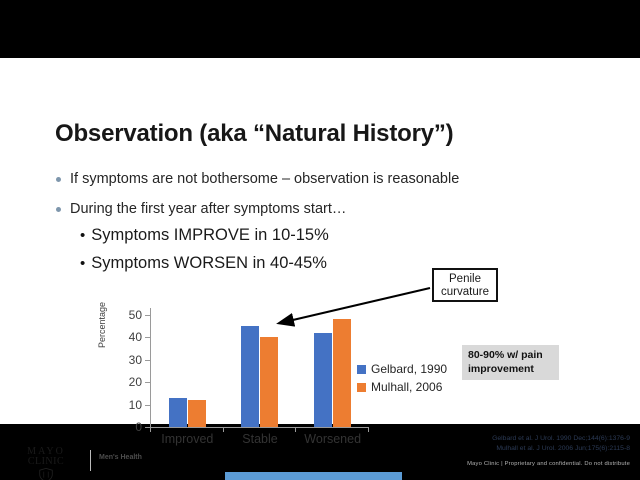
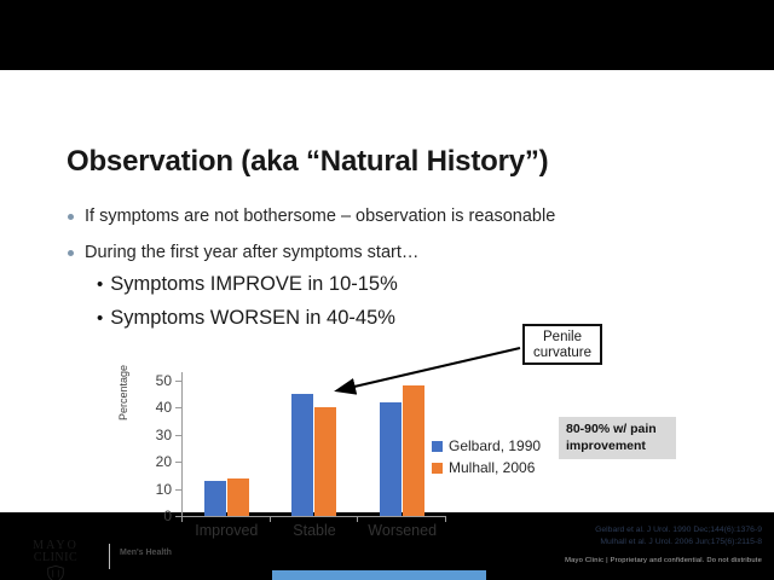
Mulhall, 2006/Improved: 12 -> 14
